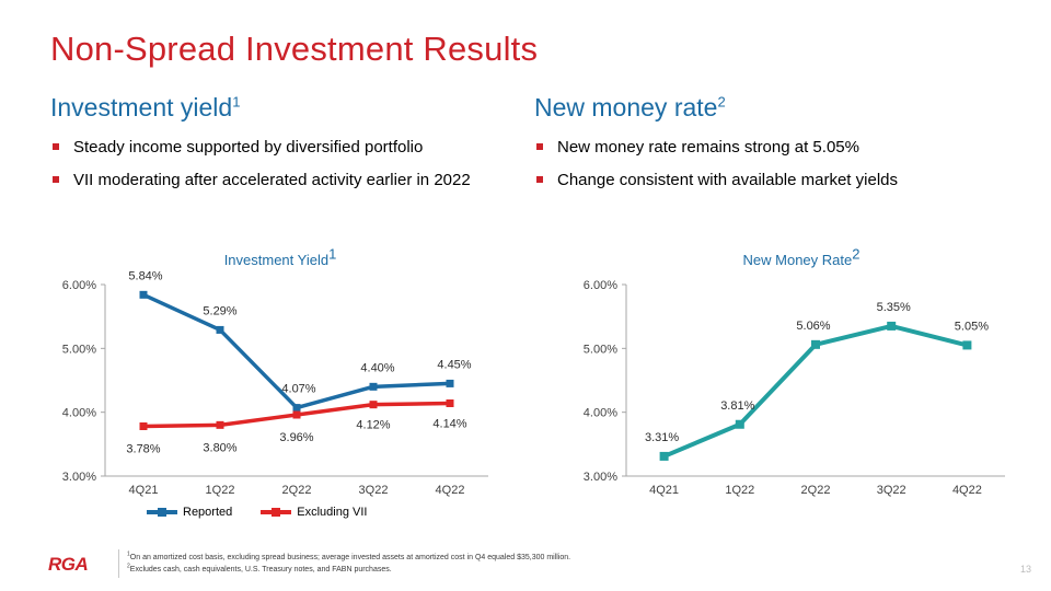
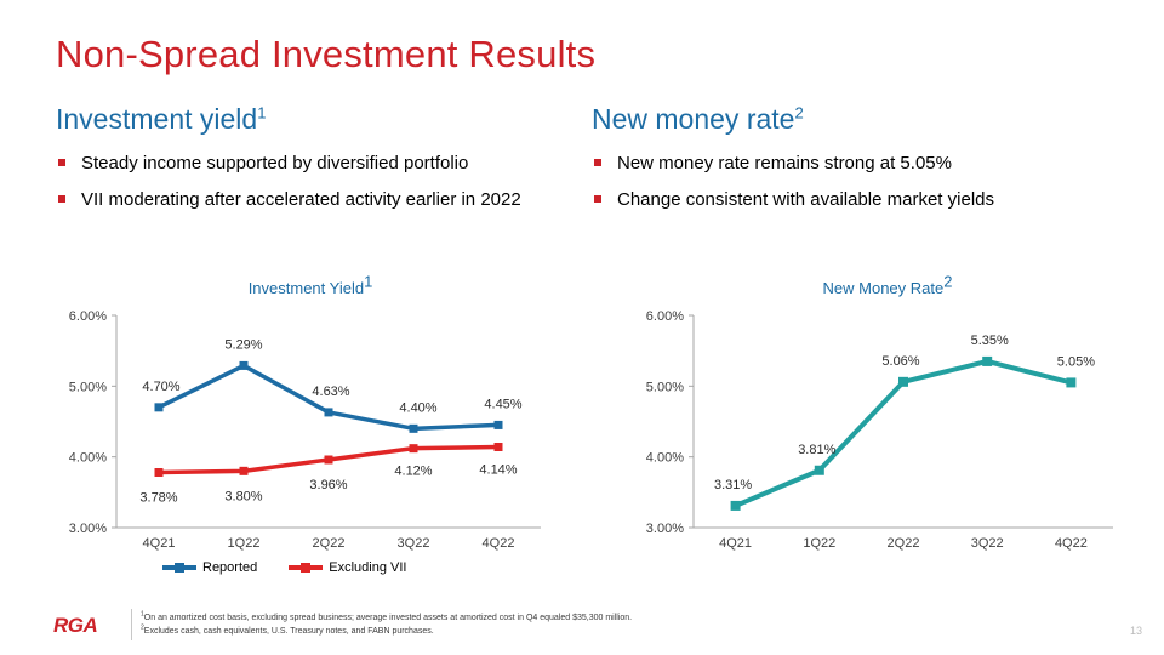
Investment Yield/Reported/4Q21: 5.84% -> 4.70%
Investment Yield/Reported/2Q22: 4.07% -> 4.63%
